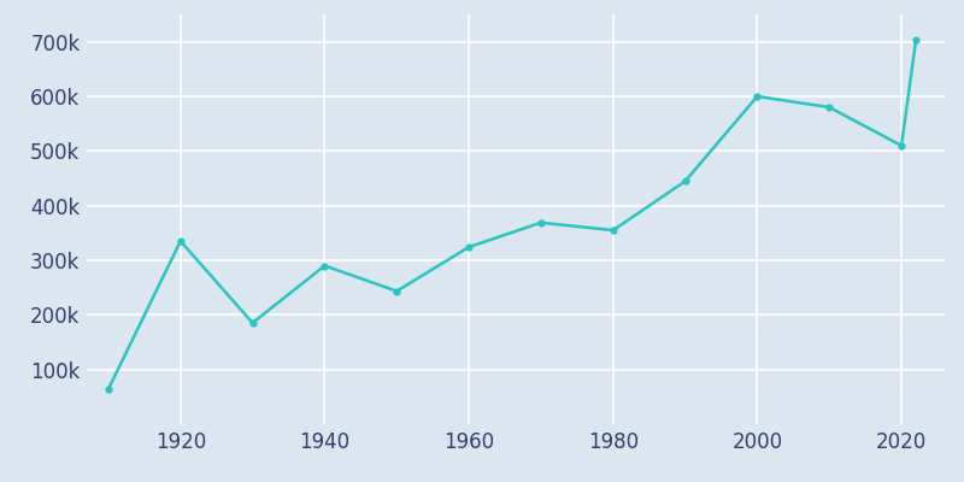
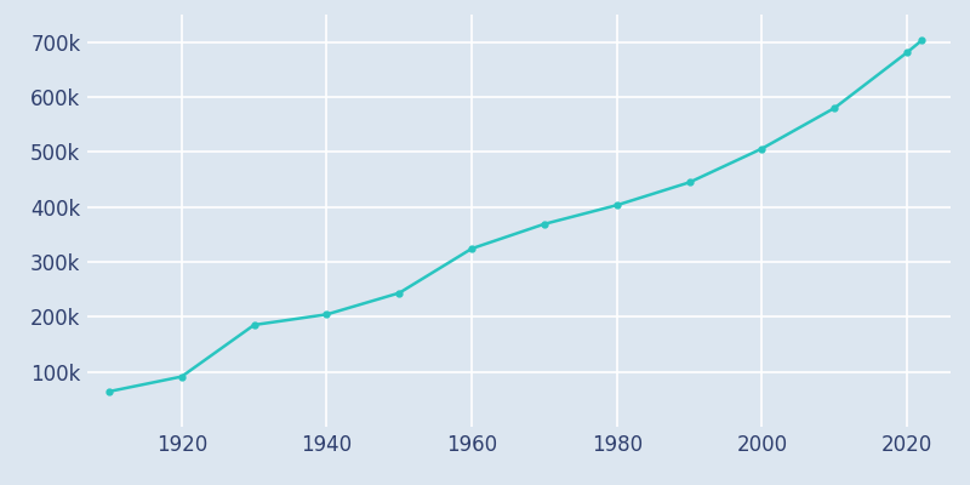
1920: 335k -> 91k
1940: 290k -> 204k
1980: 355k -> 403k
2000: 600k -> 506k
2020: 510k -> 681k
